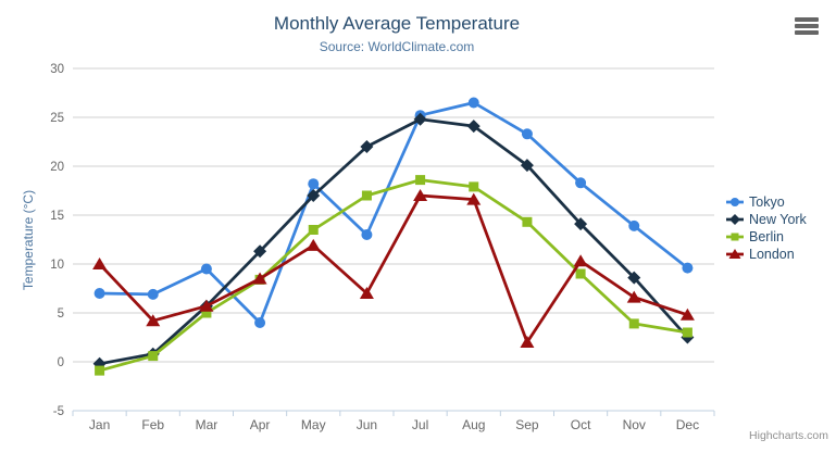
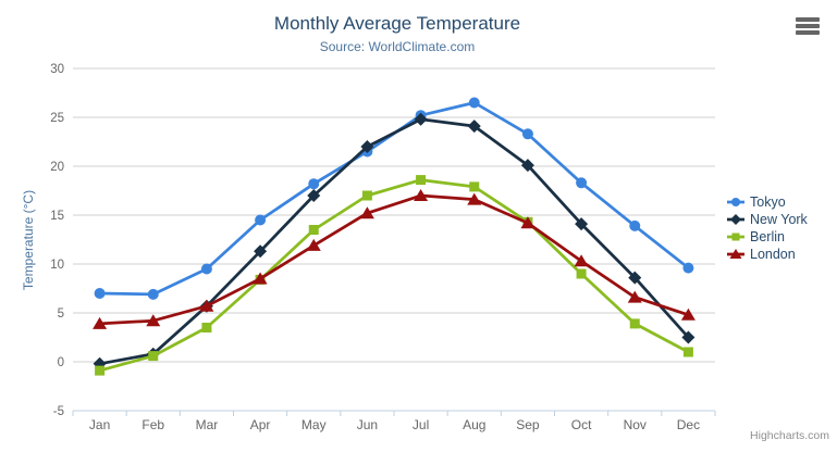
London/Jan: 10 -> 4
Berlin/Mar: 5 -> 4
Tokyo/Apr: 4 -> 14
Tokyo/Jun: 13 -> 22
London/Jun: 7 -> 15
London/Sep: 2 -> 14
Berlin/Dec: 3 -> 1
